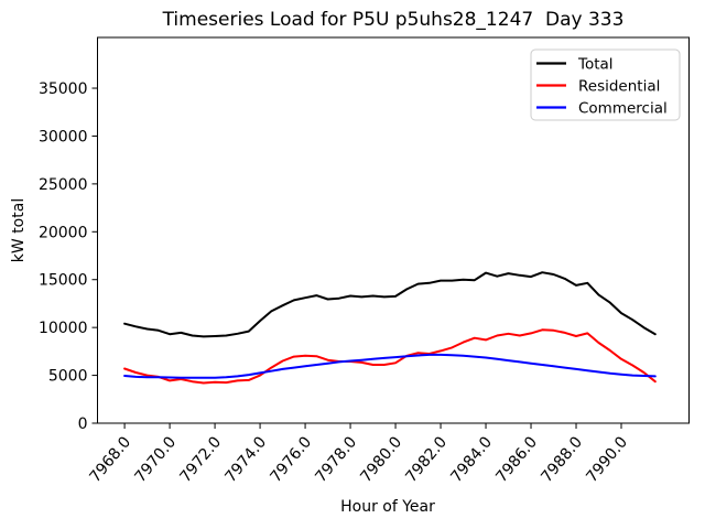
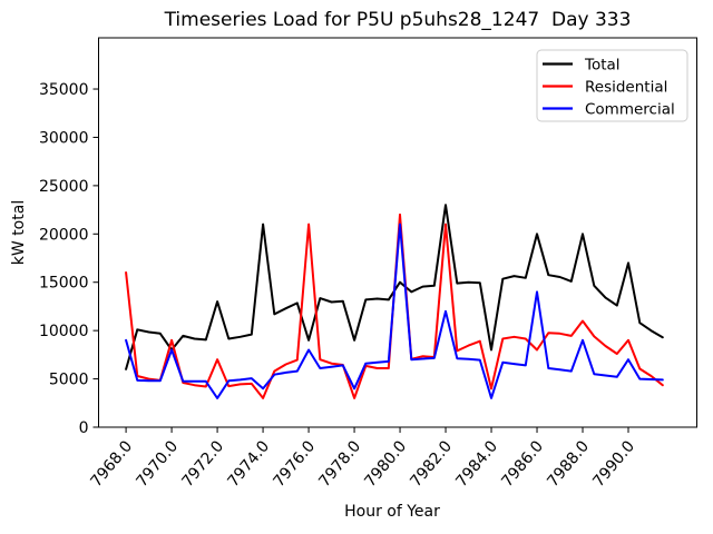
Total/7968.0: 10000 -> 6000
Residential/7968.0: 6000 -> 16000
Commercial/7968.0: 5000 -> 9000
Total/7970.0: 9000 -> 8000
Residential/7970.0: 4000 -> 9000
Commercial/7970.0: 5000 -> 8000
Total/7972.0: 9000 -> 13000
Residential/7972.0: 4000 -> 7000
Commercial/7972.0: 5000 -> 3000
Total/7974.0: 11000 -> 21000
Residential/7974.0: 5000 -> 3000
Commercial/7974.0: 5000 -> 4000
Total/7976.0: 13000 -> 9000
Residential/7976.0: 7000 -> 21000
Commercial/7976.0: 6000 -> 8000
Total/7978.0: 13000 -> 9000
Residential/7978.0: 6000 -> 3000
Commercial/7978.0: 6000 -> 4000
Total/7980.0: 13000 -> 15000
Residential/7980.0: 6000 -> 22000
Commercial/7980.0: 7000 -> 21000
Total/7982.0: 15000 -> 23000
Residential/7982.0: 8000 -> 21000
Commercial/7982.0: 7000 -> 12000
Total/7984.0: 16000 -> 8000
Residential/7984.0: 9000 -> 4000
Commercial/7984.0: 7000 -> 3000
Total/7986.0: 15000 -> 20000
Residential/7986.0: 9000 -> 8000
Commercial/7986.0: 6000 -> 14000
Total/7988.0: 14000 -> 20000
Residential/7988.0: 9000 -> 11000
Commercial/7988.0: 6000 -> 9000
Total/7990.0: 12000 -> 17000
Residential/7990.0: 7000 -> 9000
Commercial/7990.0: 5000 -> 7000
